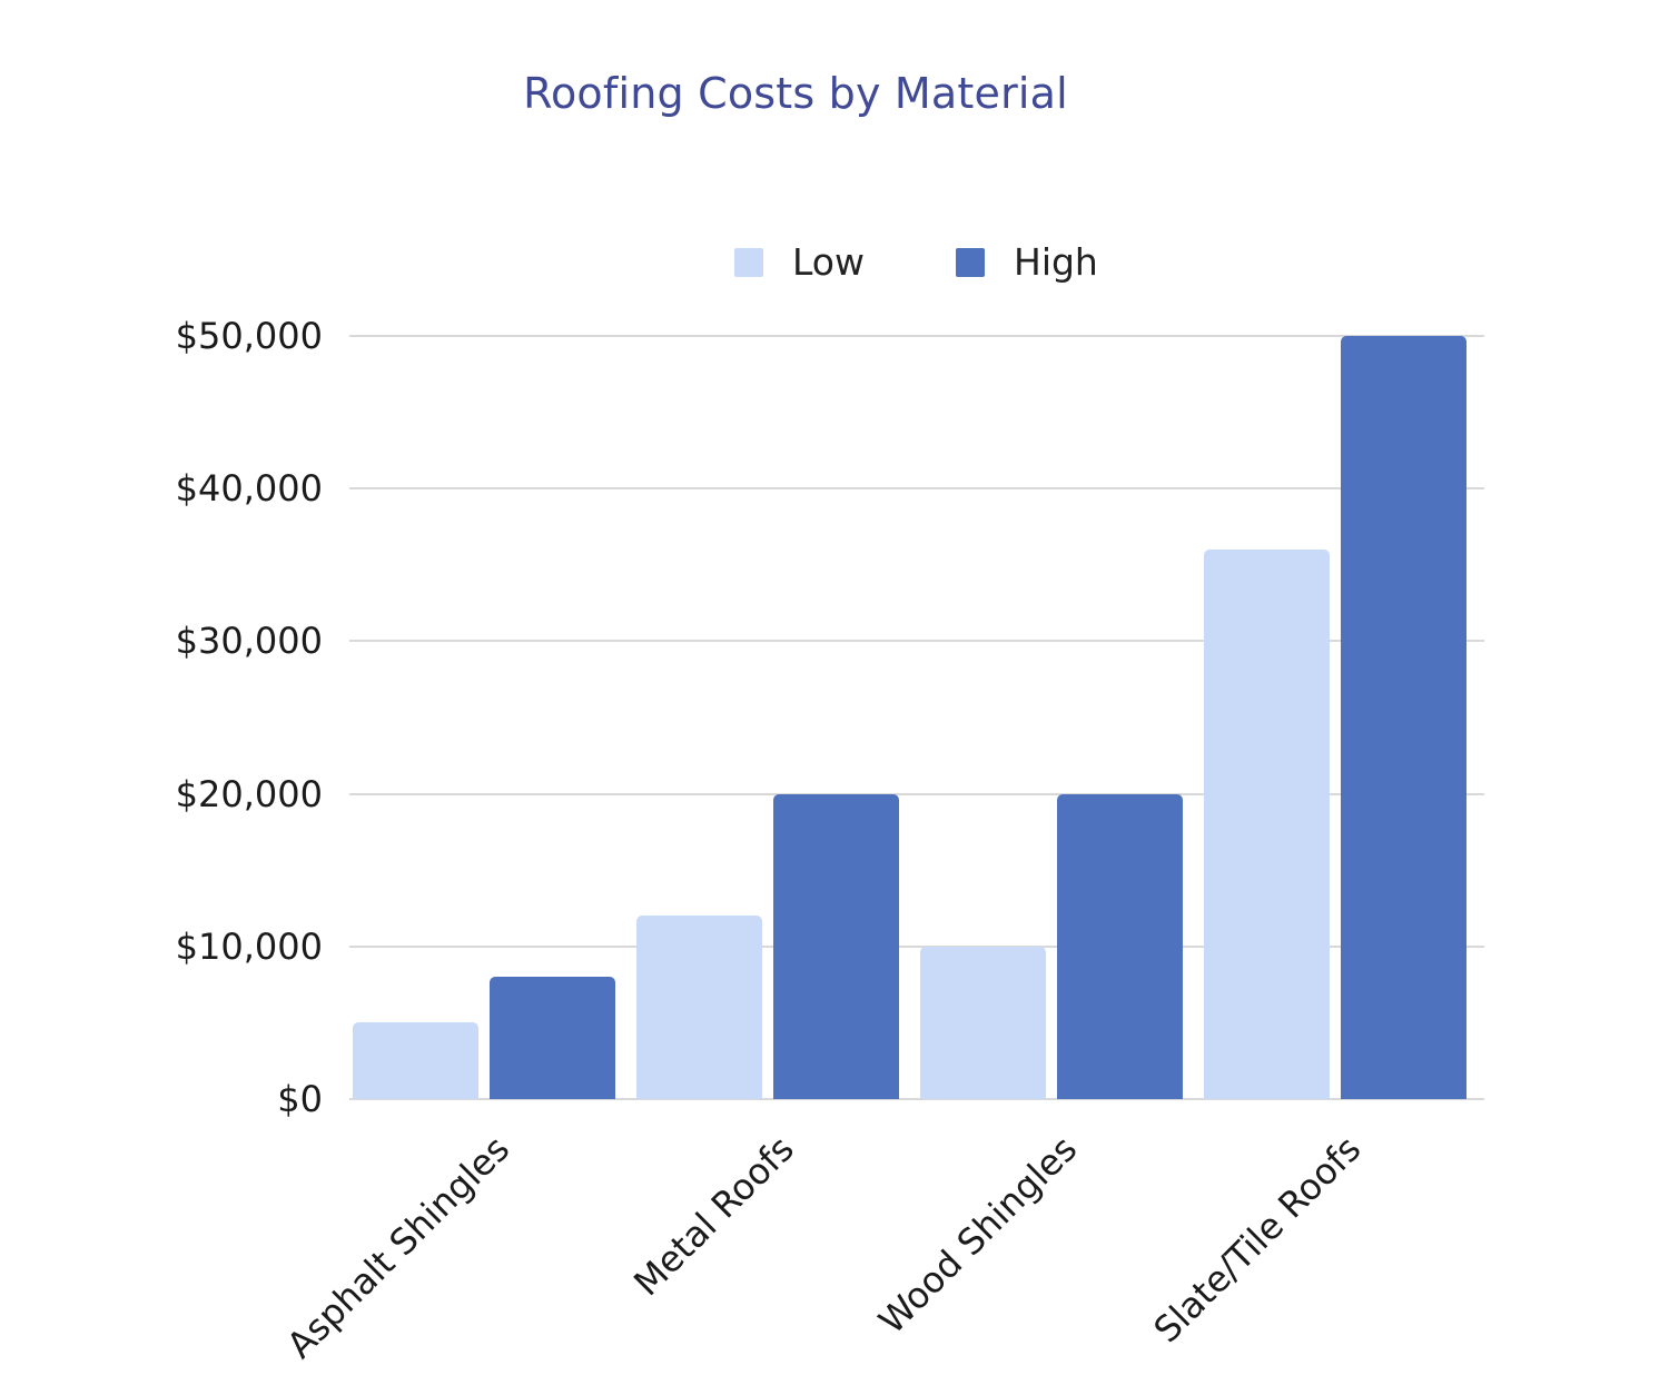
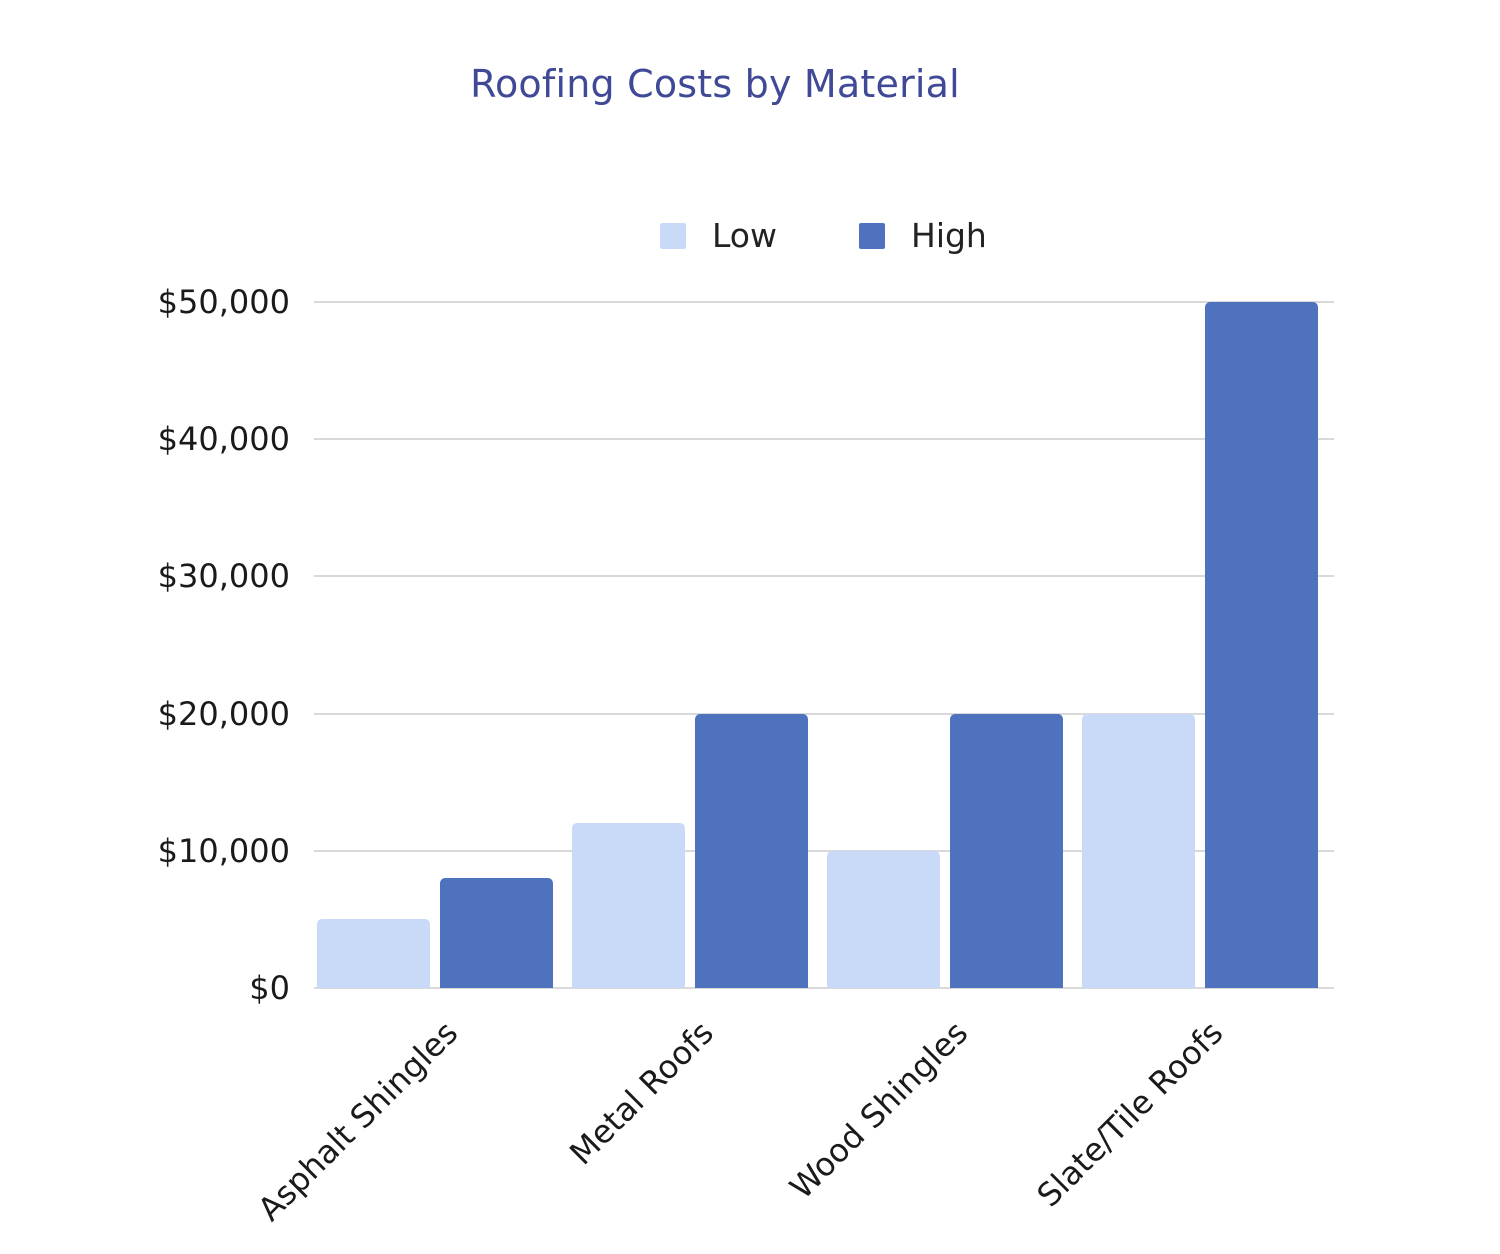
Low/Slate/Tile Roofs: $36000 -> $20000
